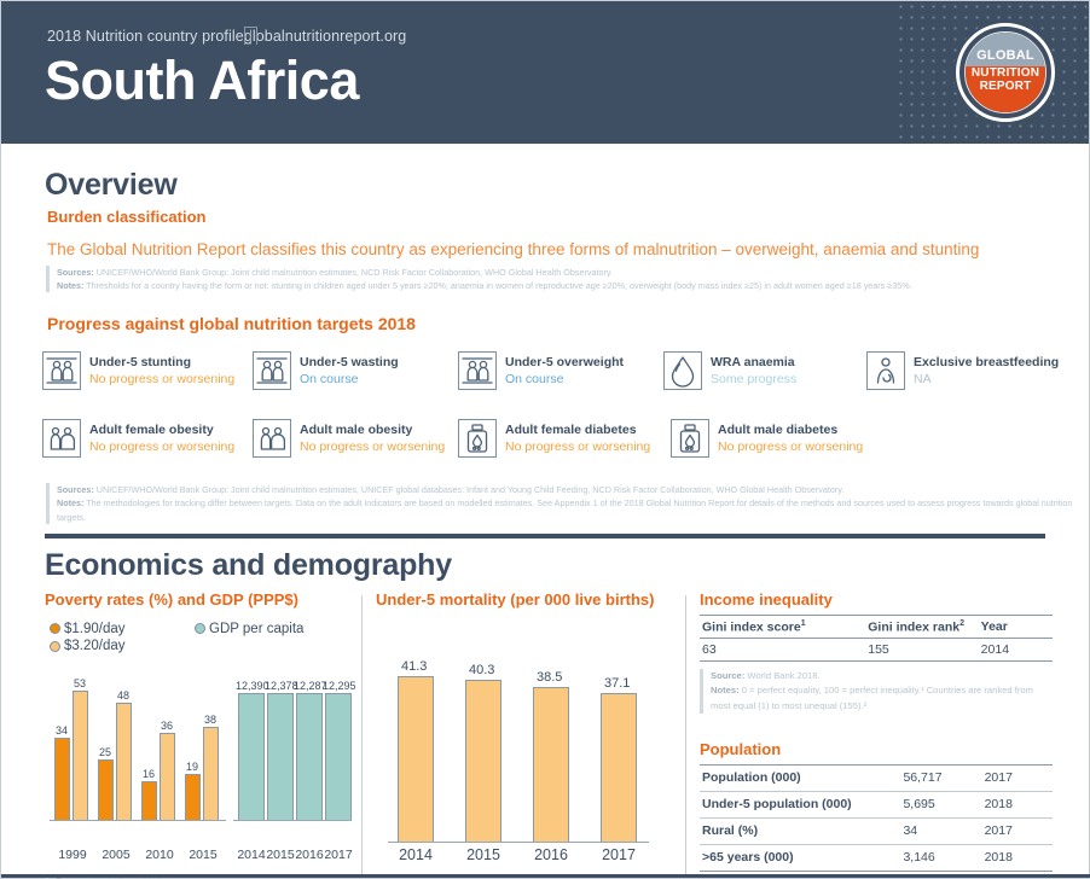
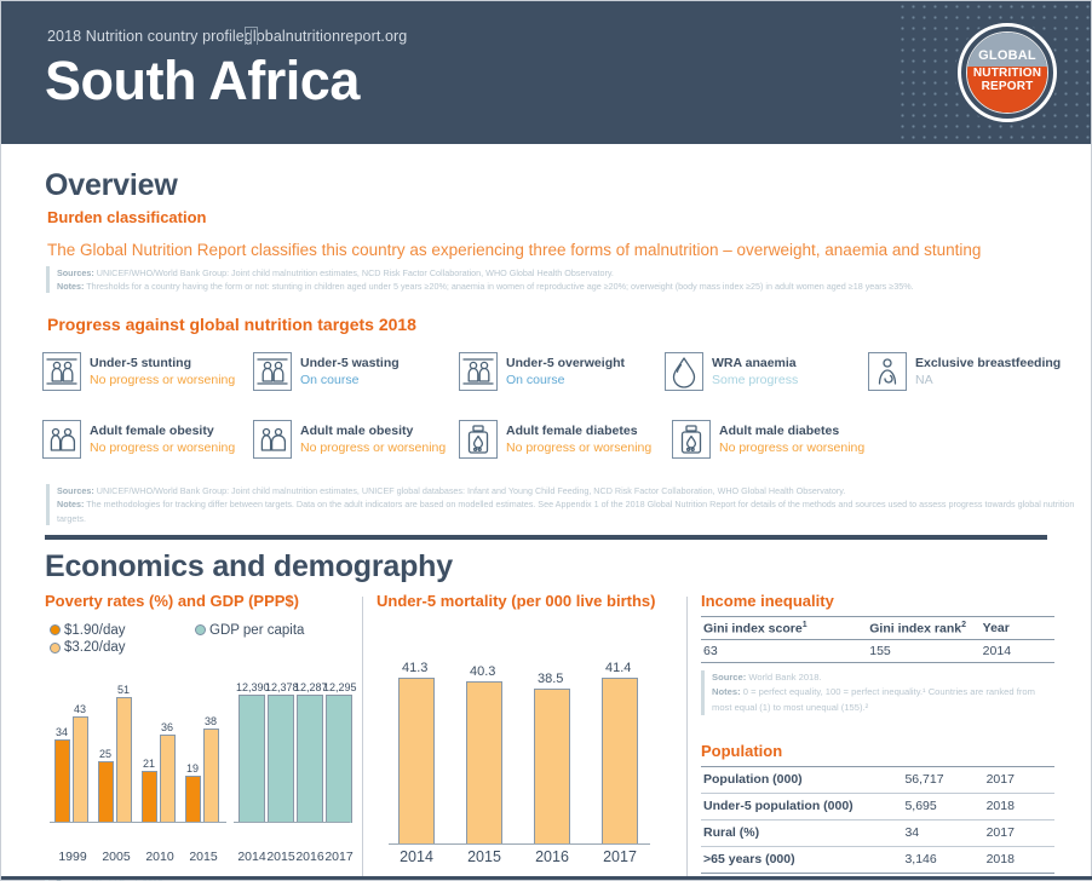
Poverty rates (%) and GDP (PPP$)/$3.20/day/1999: 53 -> 43
Poverty rates (%) and GDP (PPP$)/$3.20/day/2005: 48 -> 51
Poverty rates (%) and GDP (PPP$)/$1.90/day/2010: 16 -> 21
Under-5 mortality (per 000 live births)/2017: 37.1 -> 41.4
